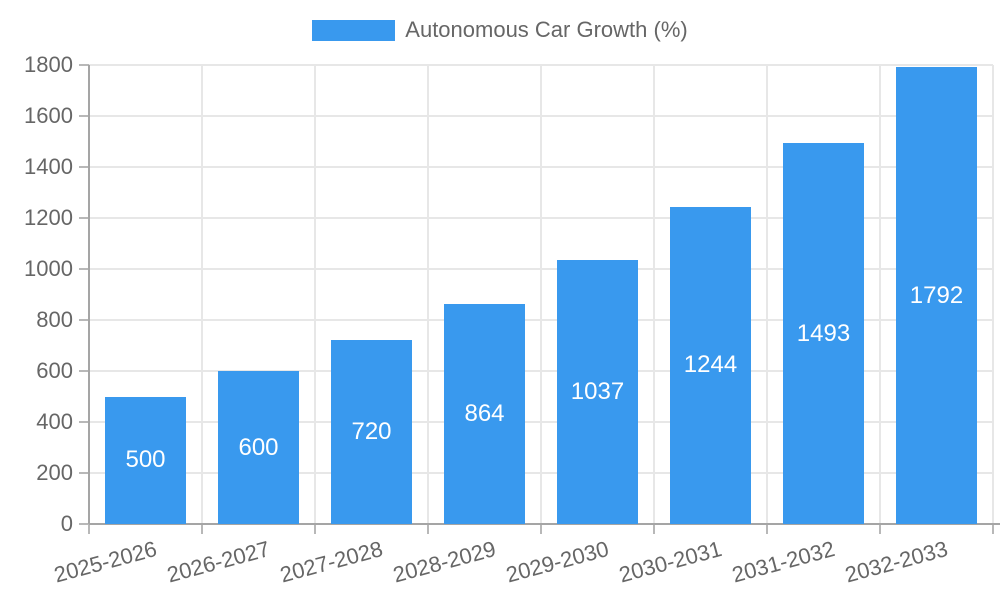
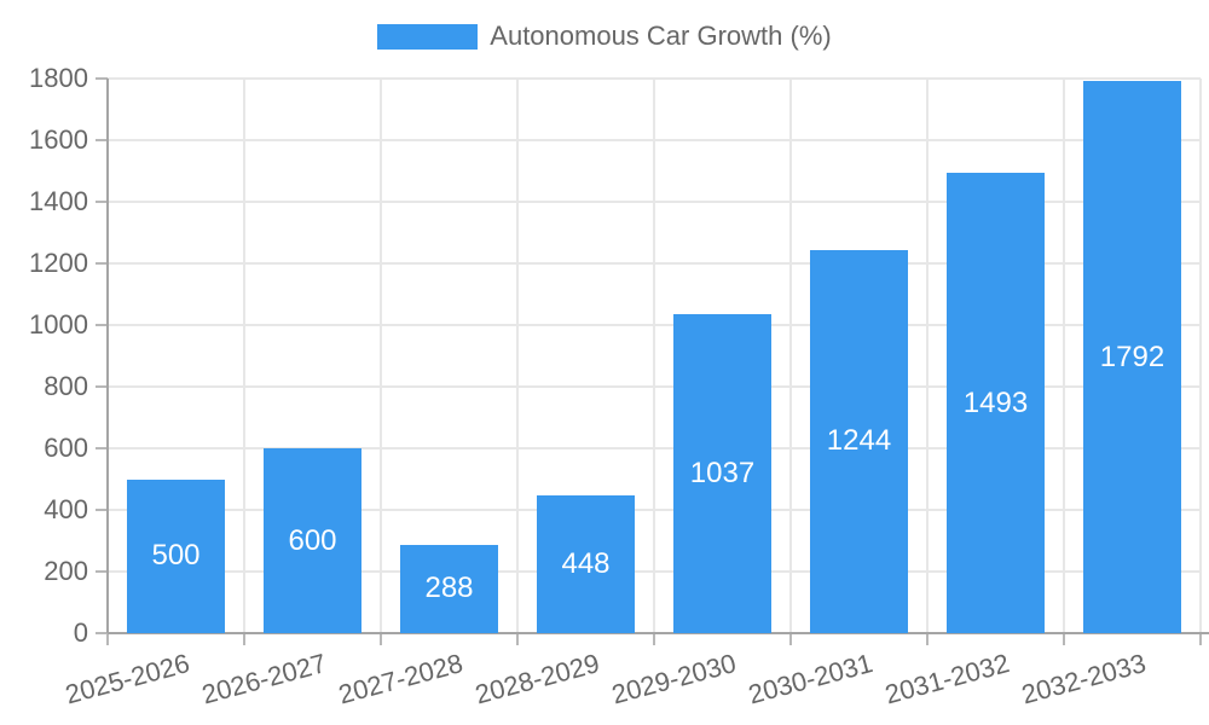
2027-2028: 720 -> 288
2028-2029: 864 -> 448
